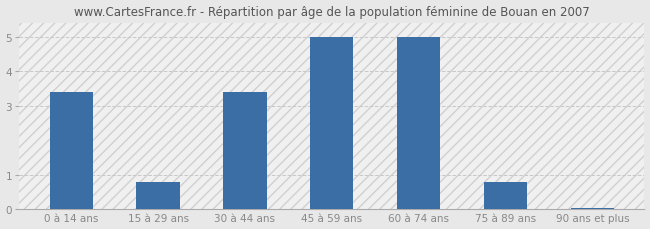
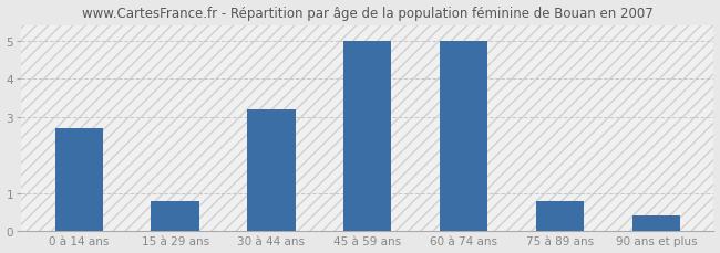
0 à 14 ans: 3.40 -> 2.70
30 à 44 ans: 3.40 -> 3.20
90 ans et plus: 0.05 -> 0.40
